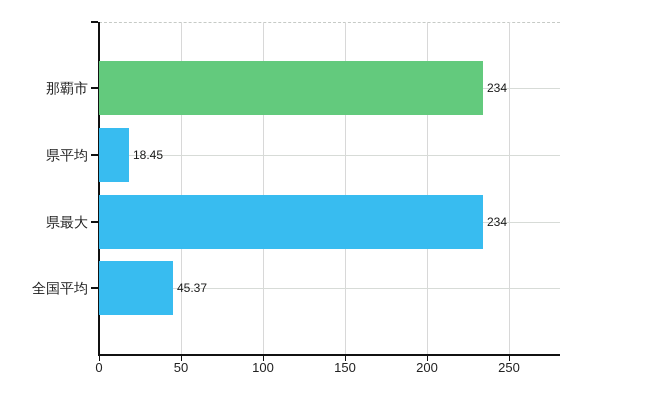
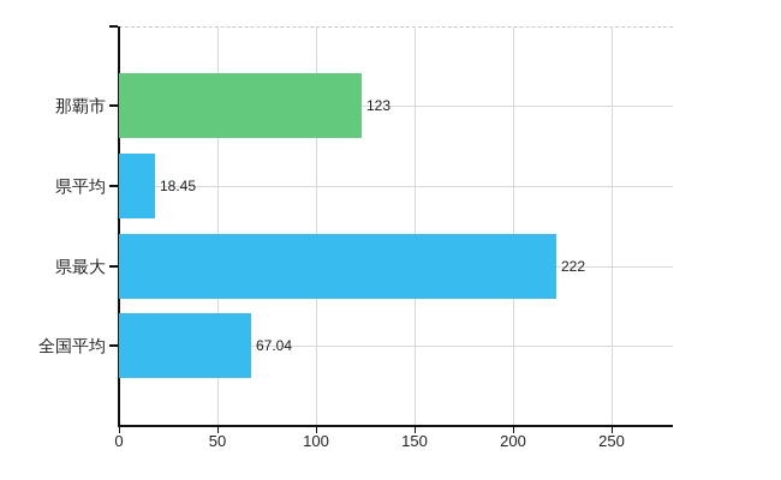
那覇市: 234 -> 123
県最大: 234 -> 222
全国平均: 45.37 -> 67.04
